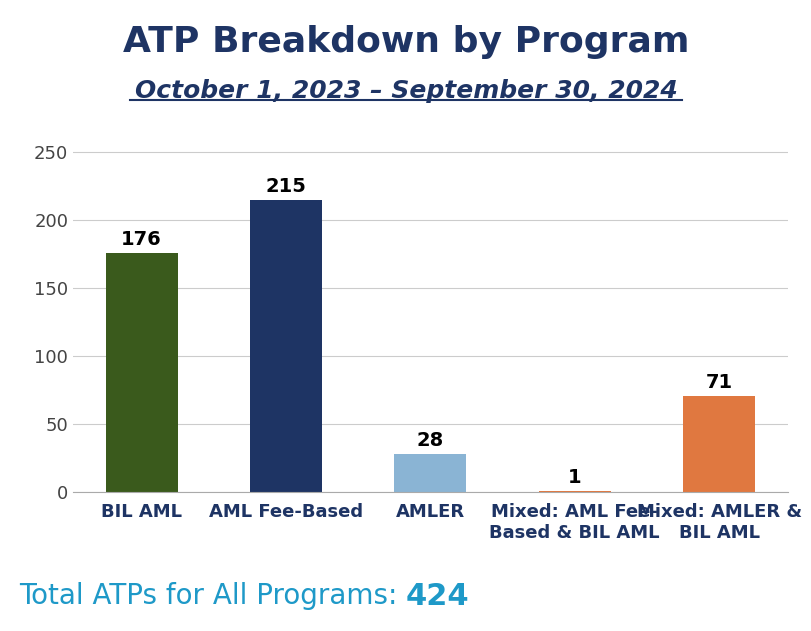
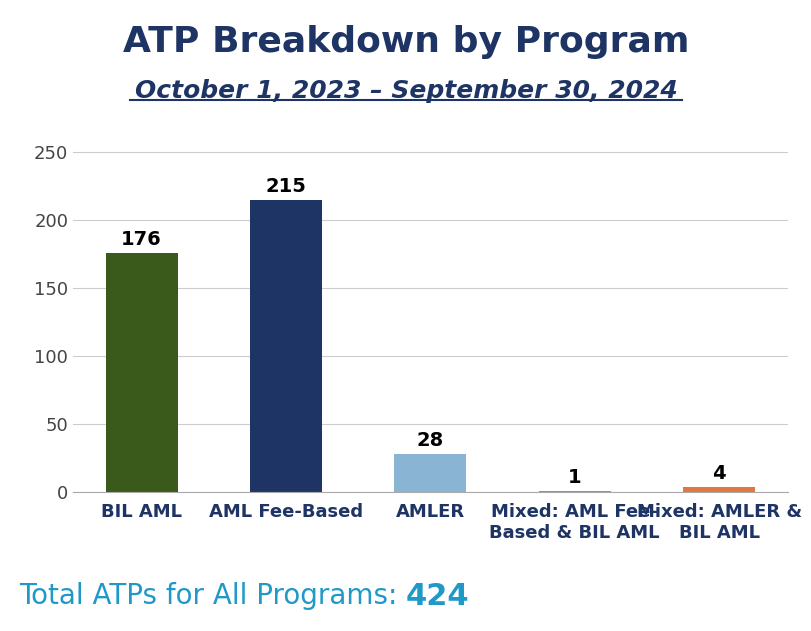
Mixed: AMLER & BIL AML: 71 -> 4
